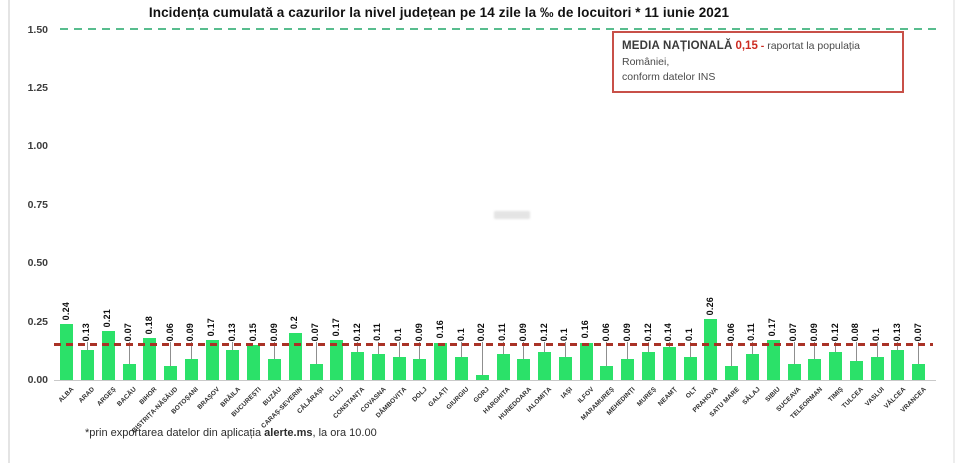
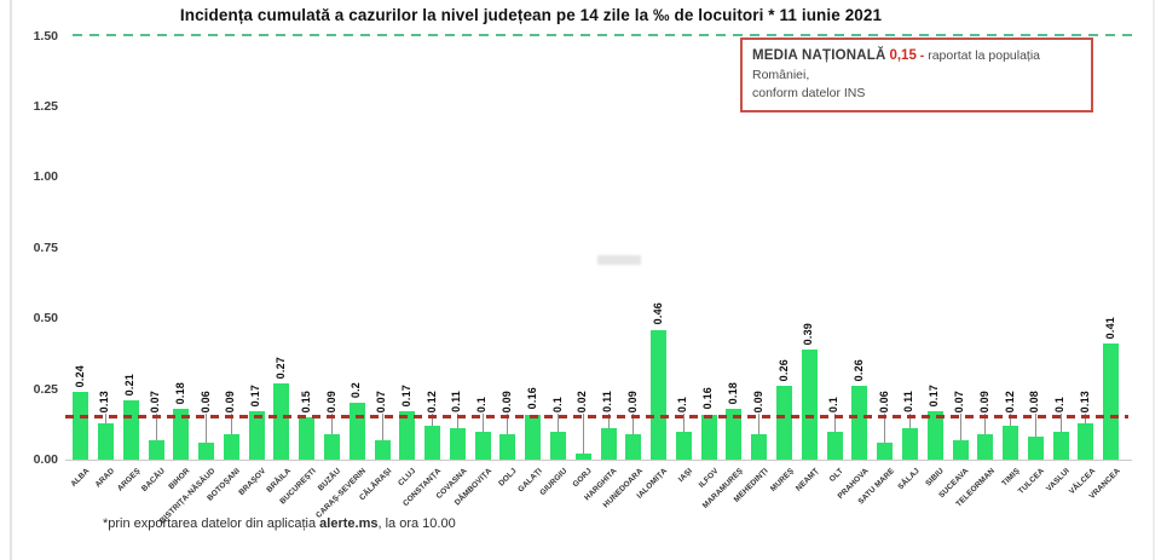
BRĂILA: 0.13 -> 0.27
IALOMIȚA: 0.12 -> 0.46
MARAMUREȘ: 0.06 -> 0.18
MUREȘ: 0.12 -> 0.26
NEAMȚ: 0.14 -> 0.39
VRANCEA: 0.07 -> 0.41
